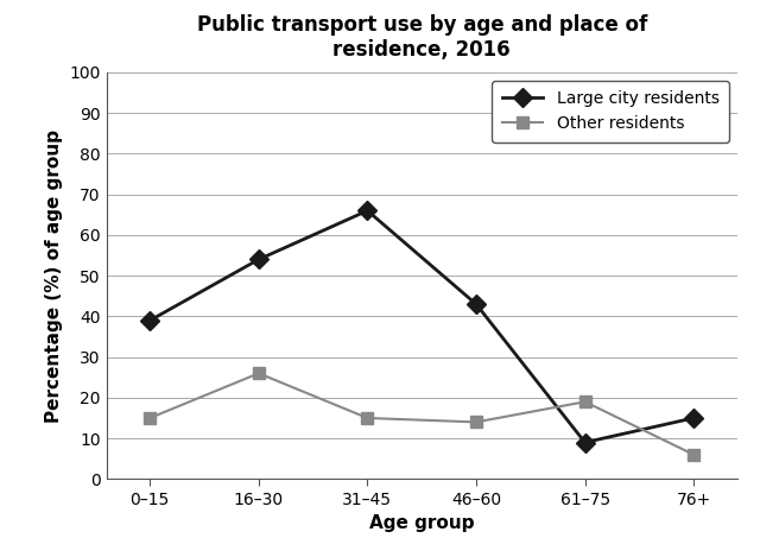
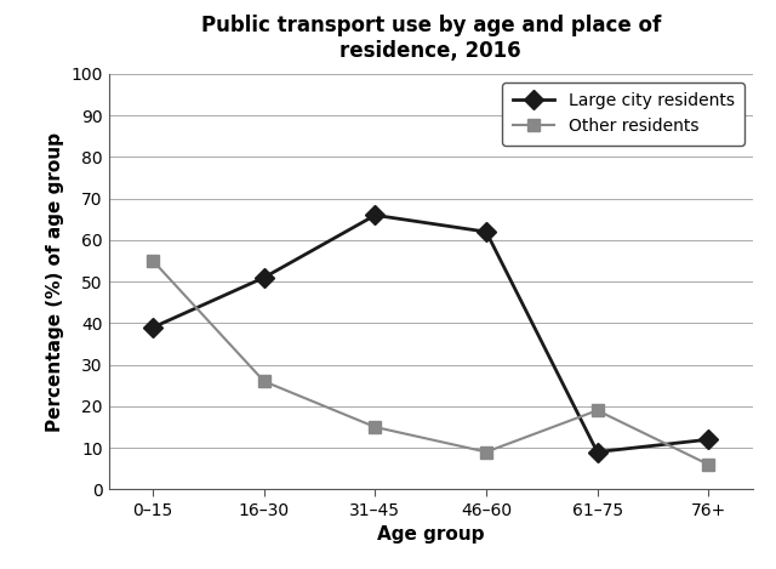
Other residents/0–15: 15 -> 55
Large city residents/16–30: 54 -> 51
Large city residents/46–60: 43 -> 62
Other residents/46–60: 14 -> 9
Large city residents/76+: 15 -> 12
